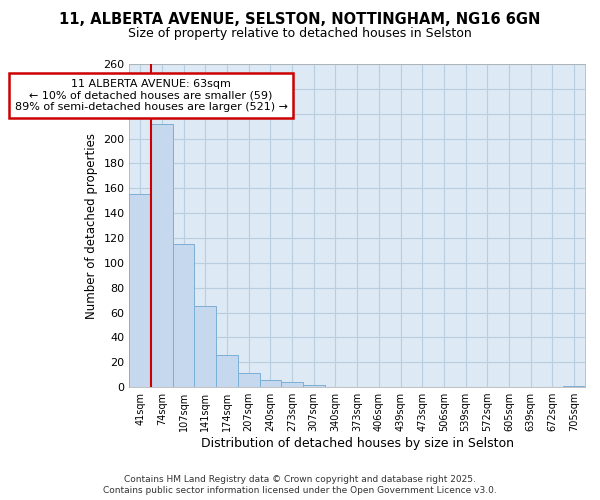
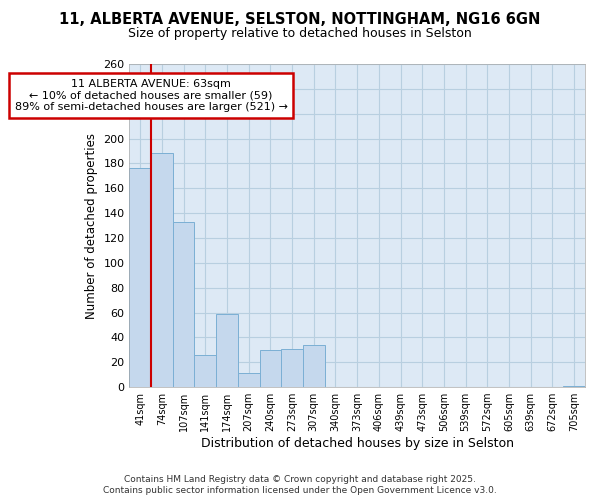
41sqm: 155 -> 176
74sqm: 212 -> 188
107sqm: 115 -> 133
141sqm: 65 -> 26
174sqm: 26 -> 59
240sqm: 6 -> 30
273sqm: 4 -> 31
307sqm: 2 -> 34
